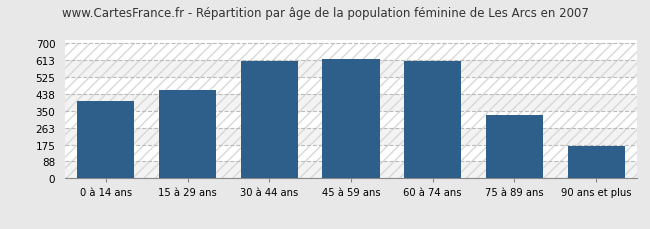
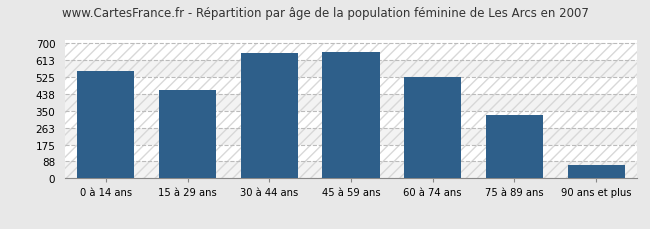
0 à 14 ans: 400 -> 550
30 à 44 ans: 610 -> 650
45 à 59 ans: 620 -> 660
60 à 74 ans: 610 -> 520
90 ans et plus: 170 -> 70
